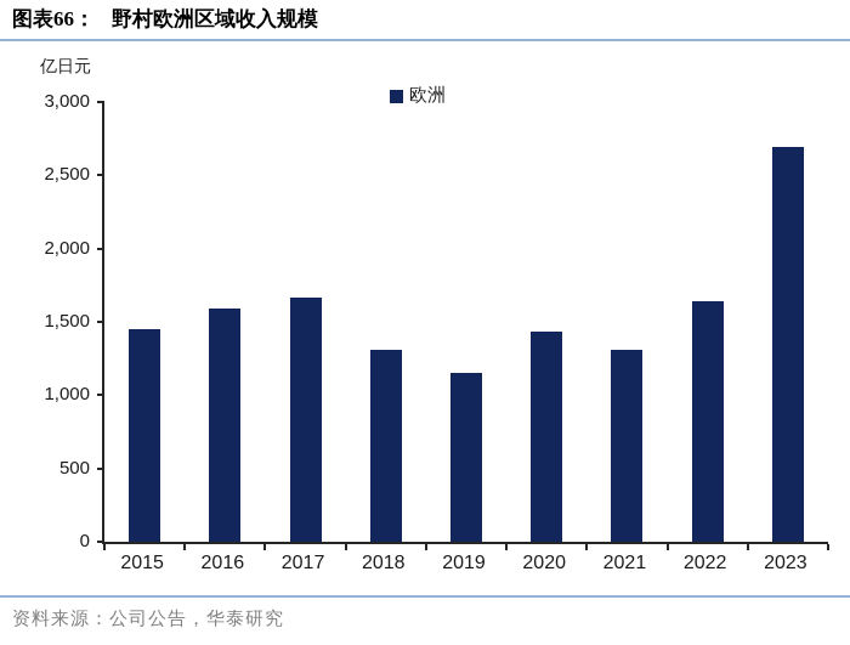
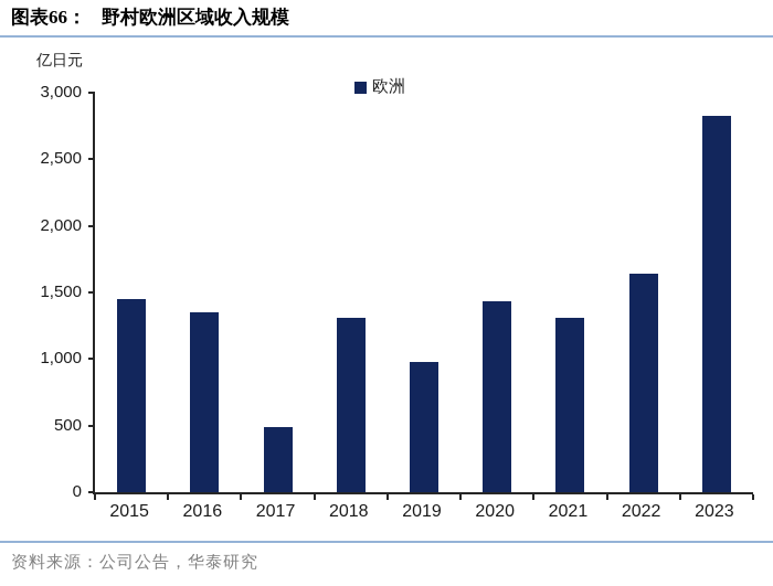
2016: 1590 -> 1350
2017: 1670 -> 490
2019: 1150 -> 980
2023: 2690 -> 2830
